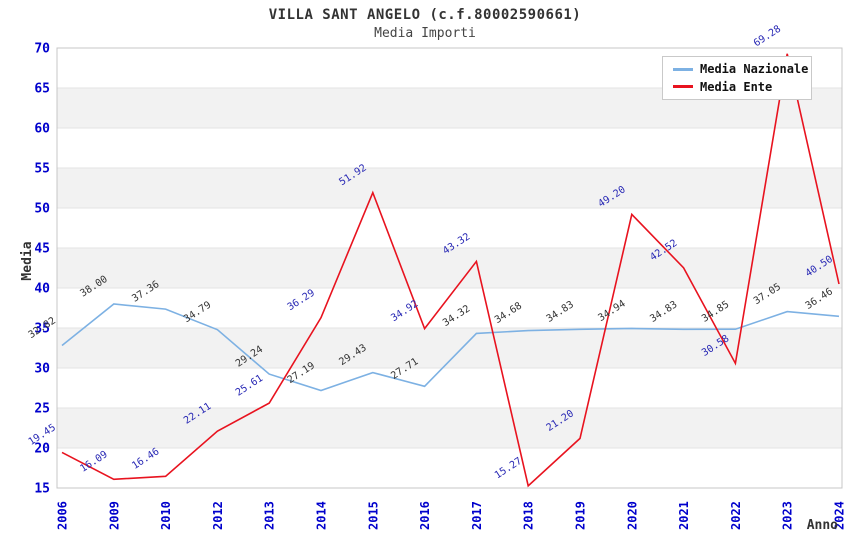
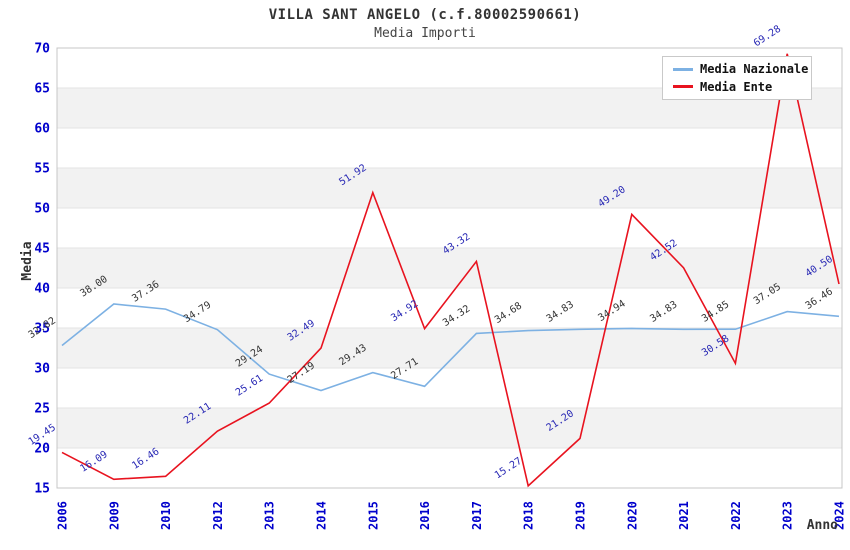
Media Ente/2014: 36.29 -> 32.49
